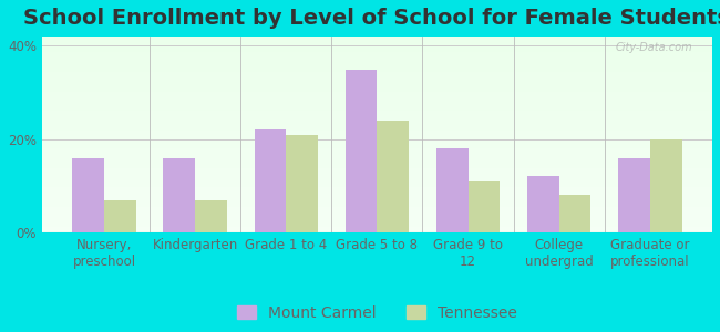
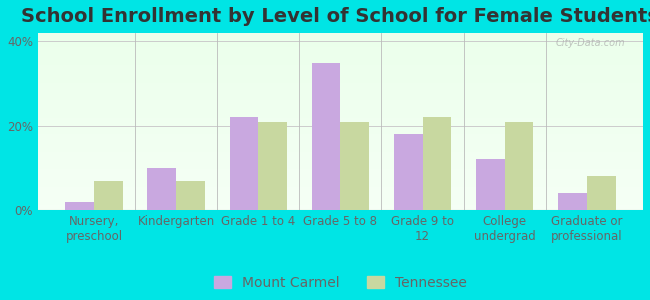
Mount Carmel/Nursery, preschool: 16% -> 2%
Mount Carmel/Kindergarten: 16% -> 10%
Tennessee/Grade 5 to 8: 24% -> 21%
Tennessee/Grade 9 to 12: 11% -> 22%
Tennessee/College undergrad: 8% -> 21%
Mount Carmel/Graduate or professional: 16% -> 4%
Tennessee/Graduate or professional: 20% -> 8%
